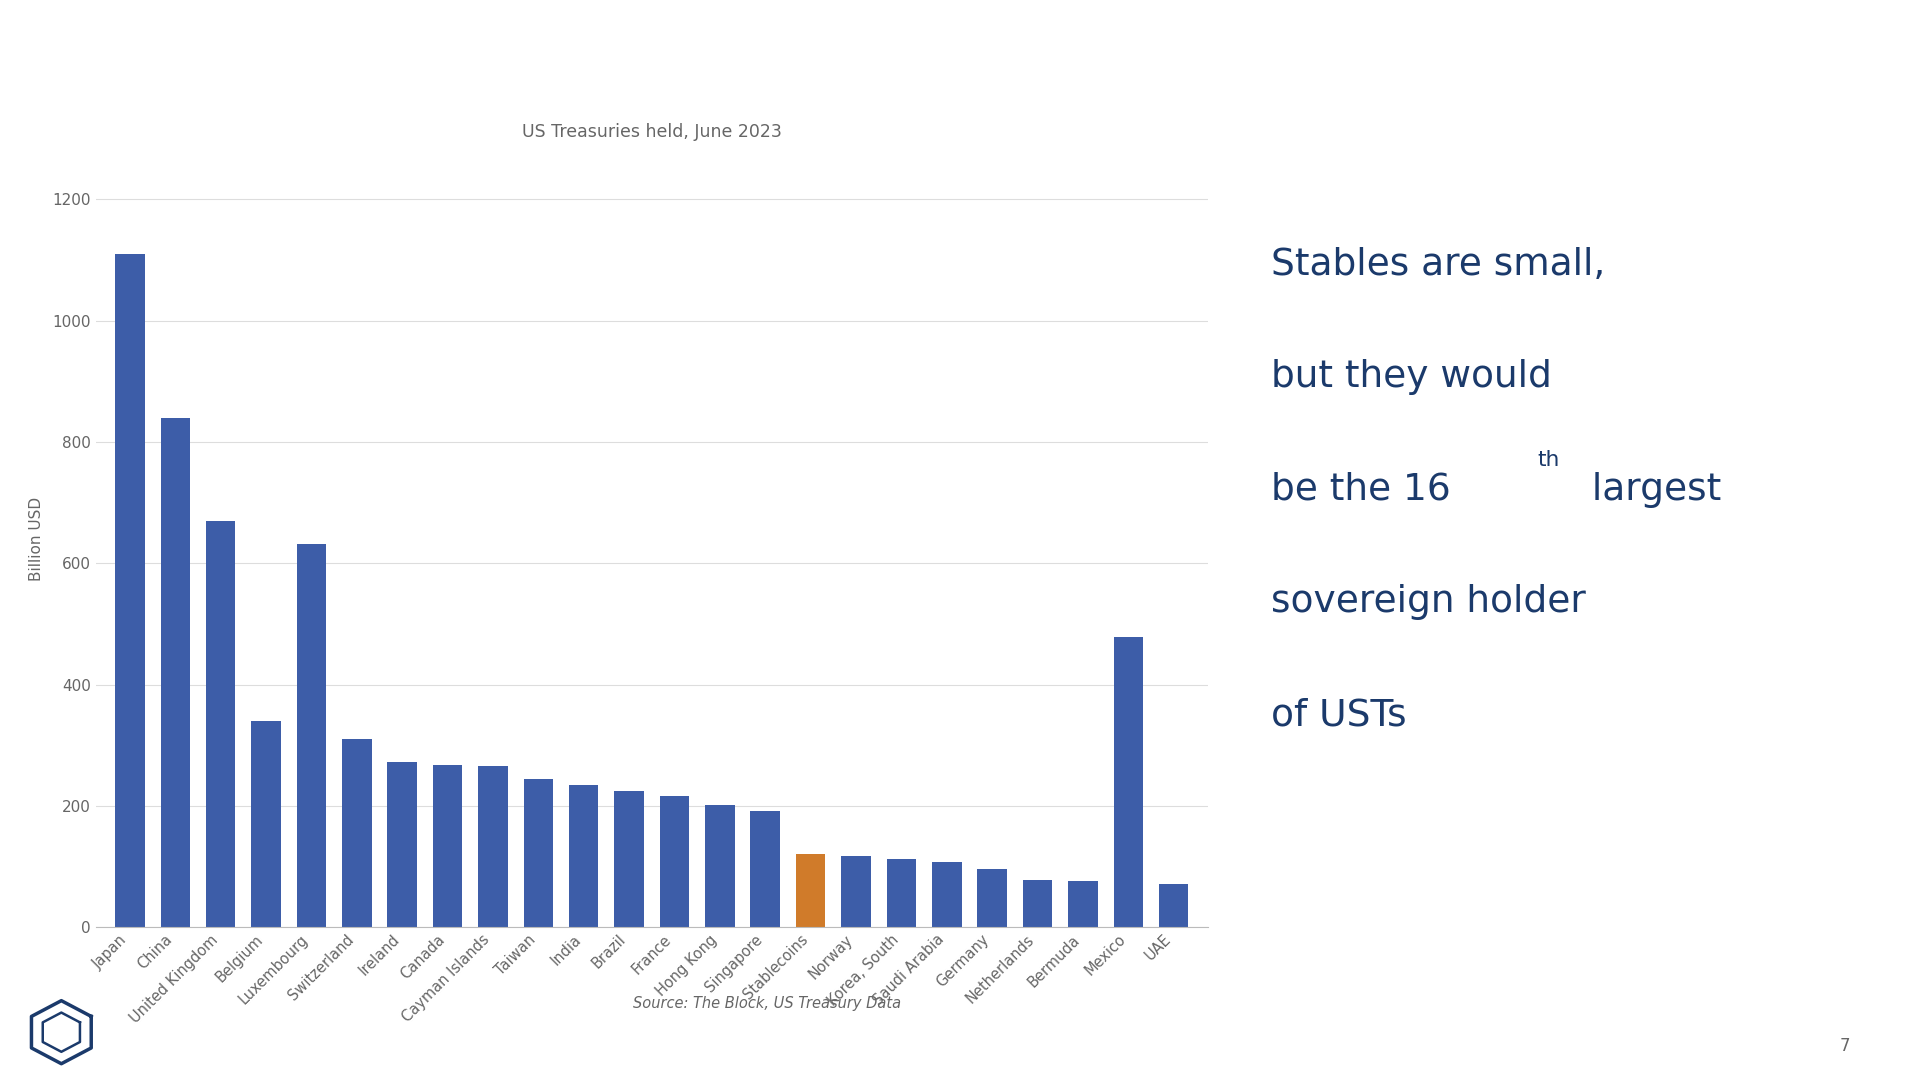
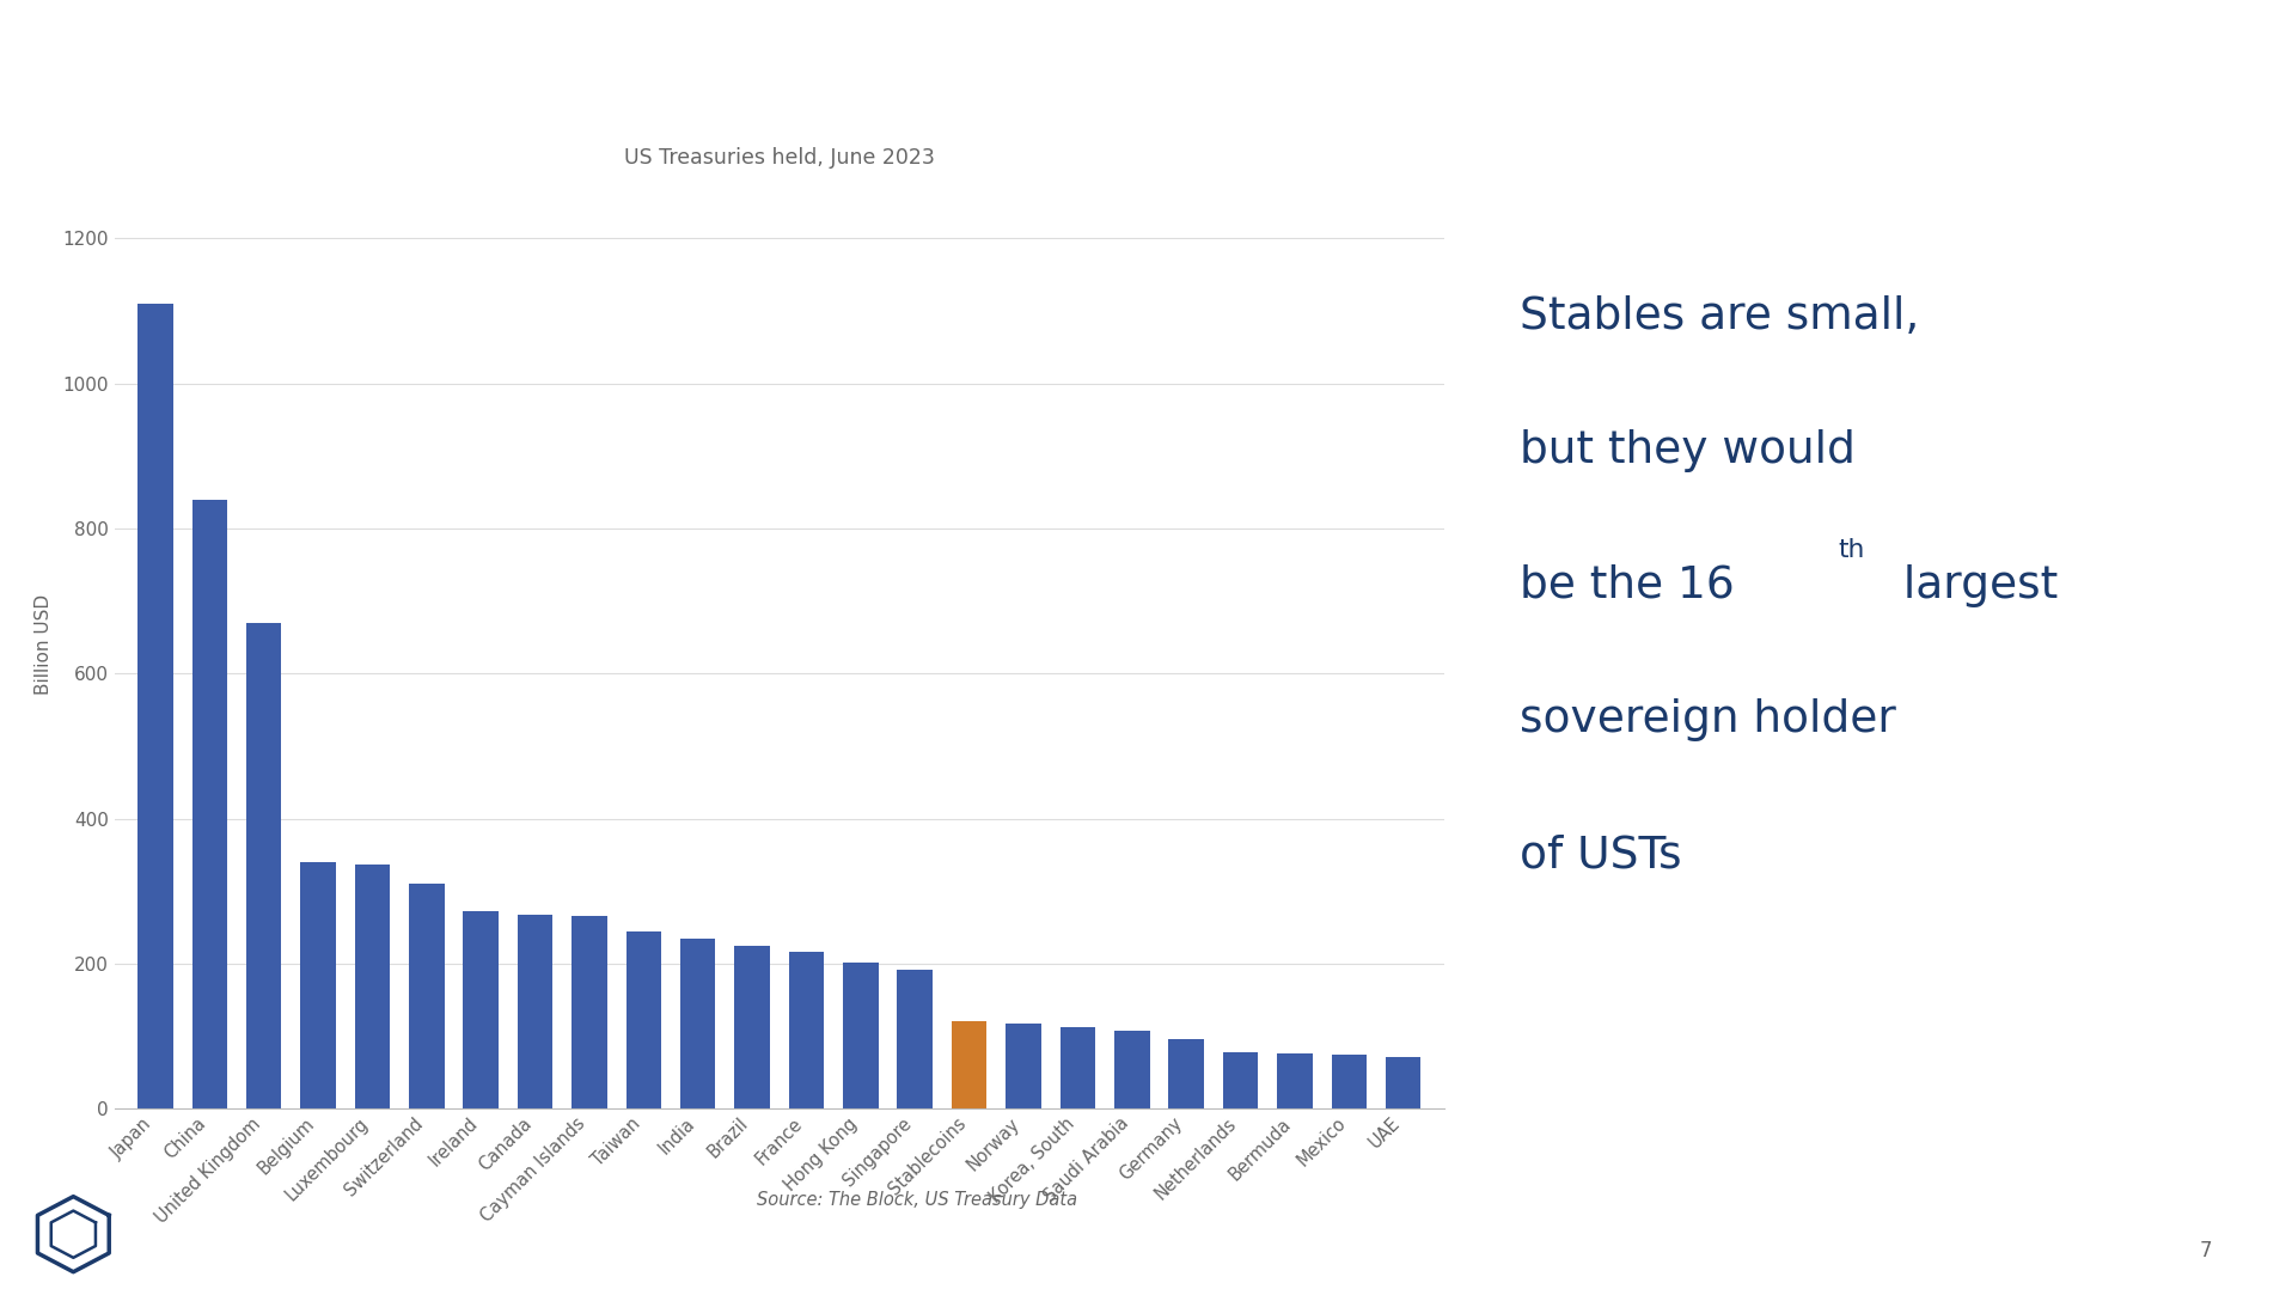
US Treasuries held, June 2023/Luxembourg: 632 -> 337
US Treasuries held, June 2023/Mexico: 478 -> 75
